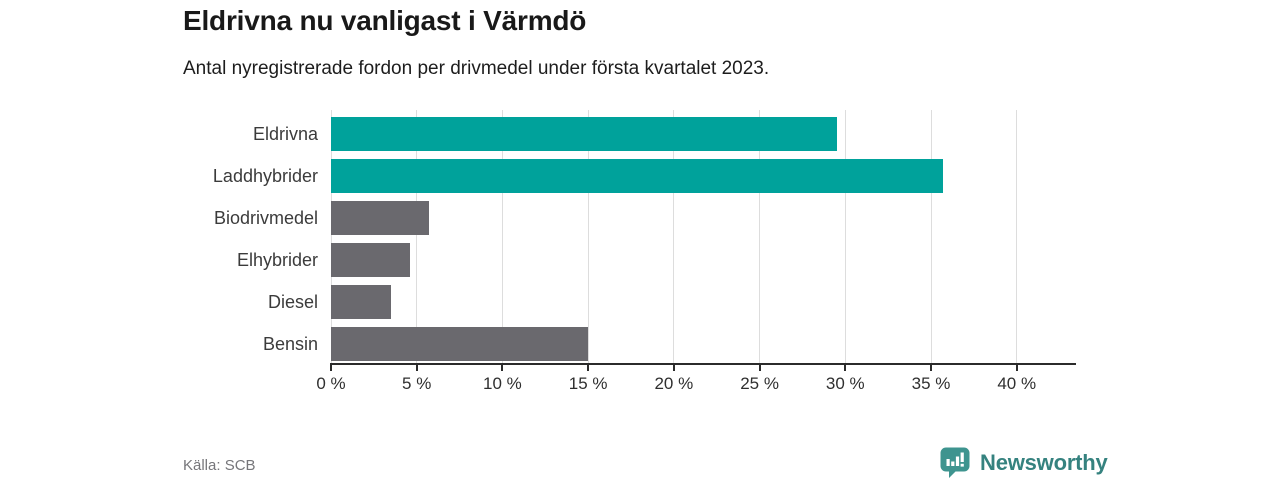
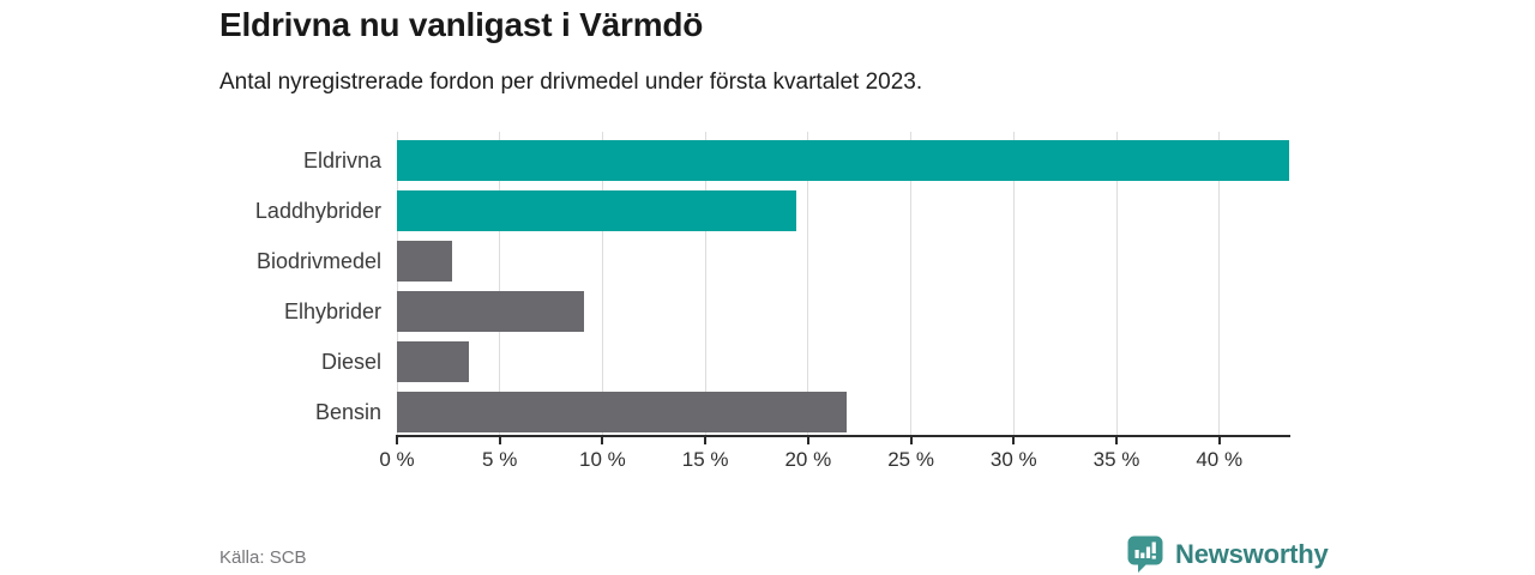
Eldrivna: 29.5% -> 43.4%
Laddhybrider: 35.7% -> 19.4%
Biodrivmedel: 5.7% -> 2.7%
Elhybrider: 4.6% -> 9.1%
Bensin: 15.0% -> 21.9%
